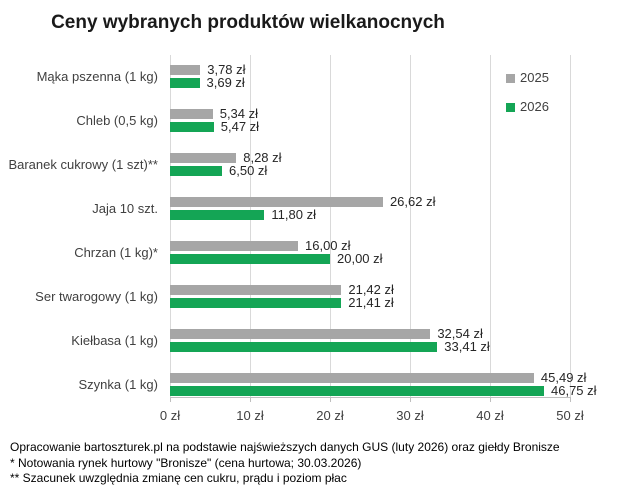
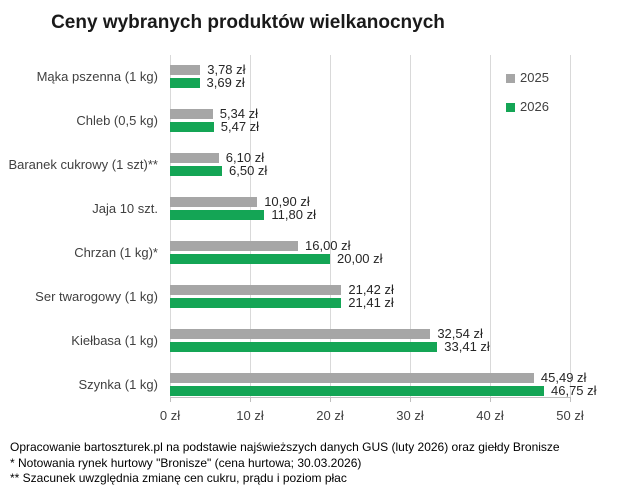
2025/Baranek cukrowy (1 szt)**: 8,28 -> 6,10
2025/Jaja 10 szt.: 26,62 -> 10,90
